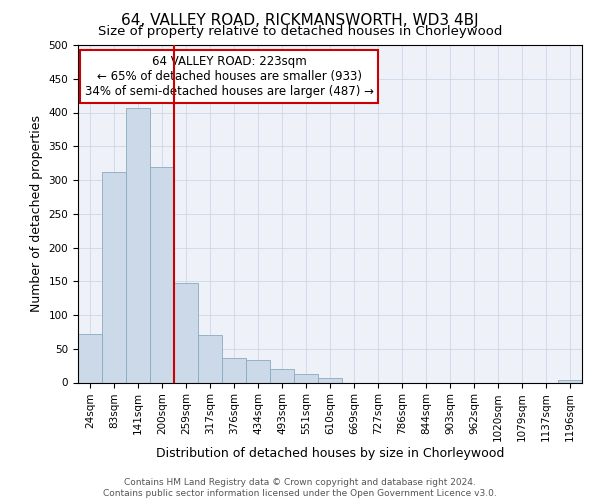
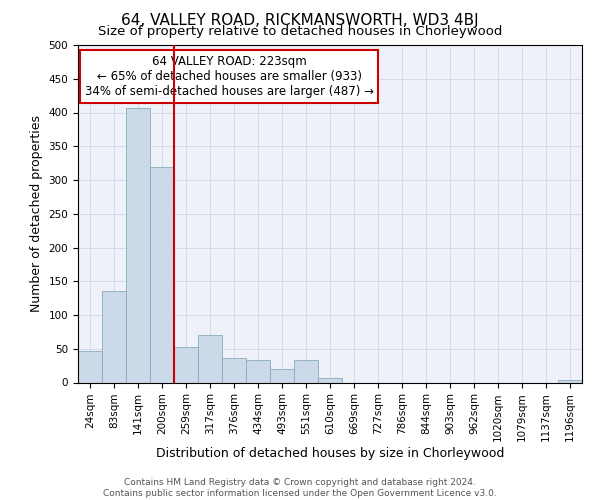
24sqm: 72 -> 46
83sqm: 312 -> 136
259sqm: 147 -> 52
551sqm: 13 -> 34
